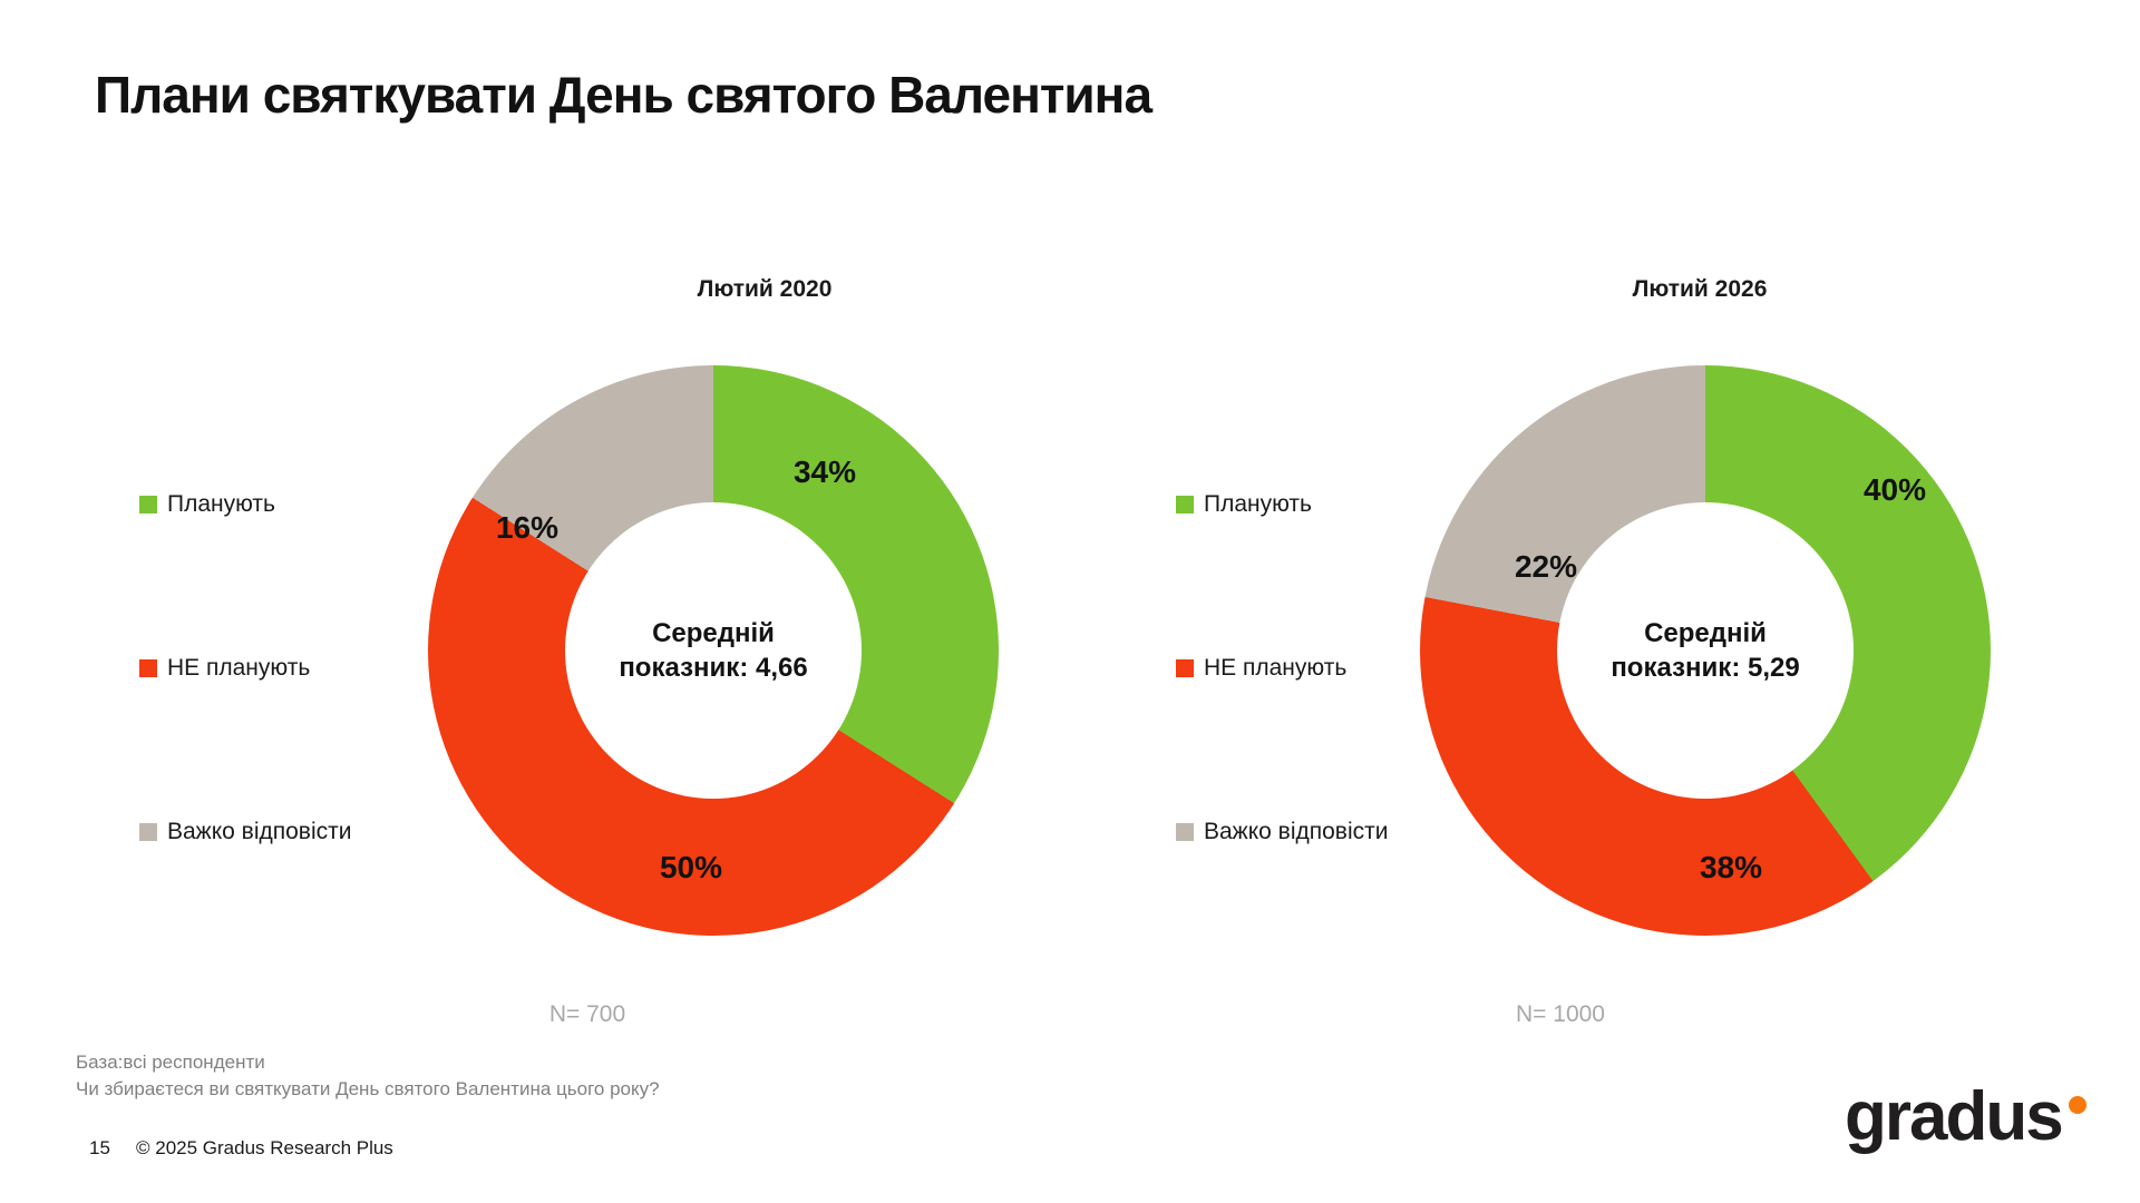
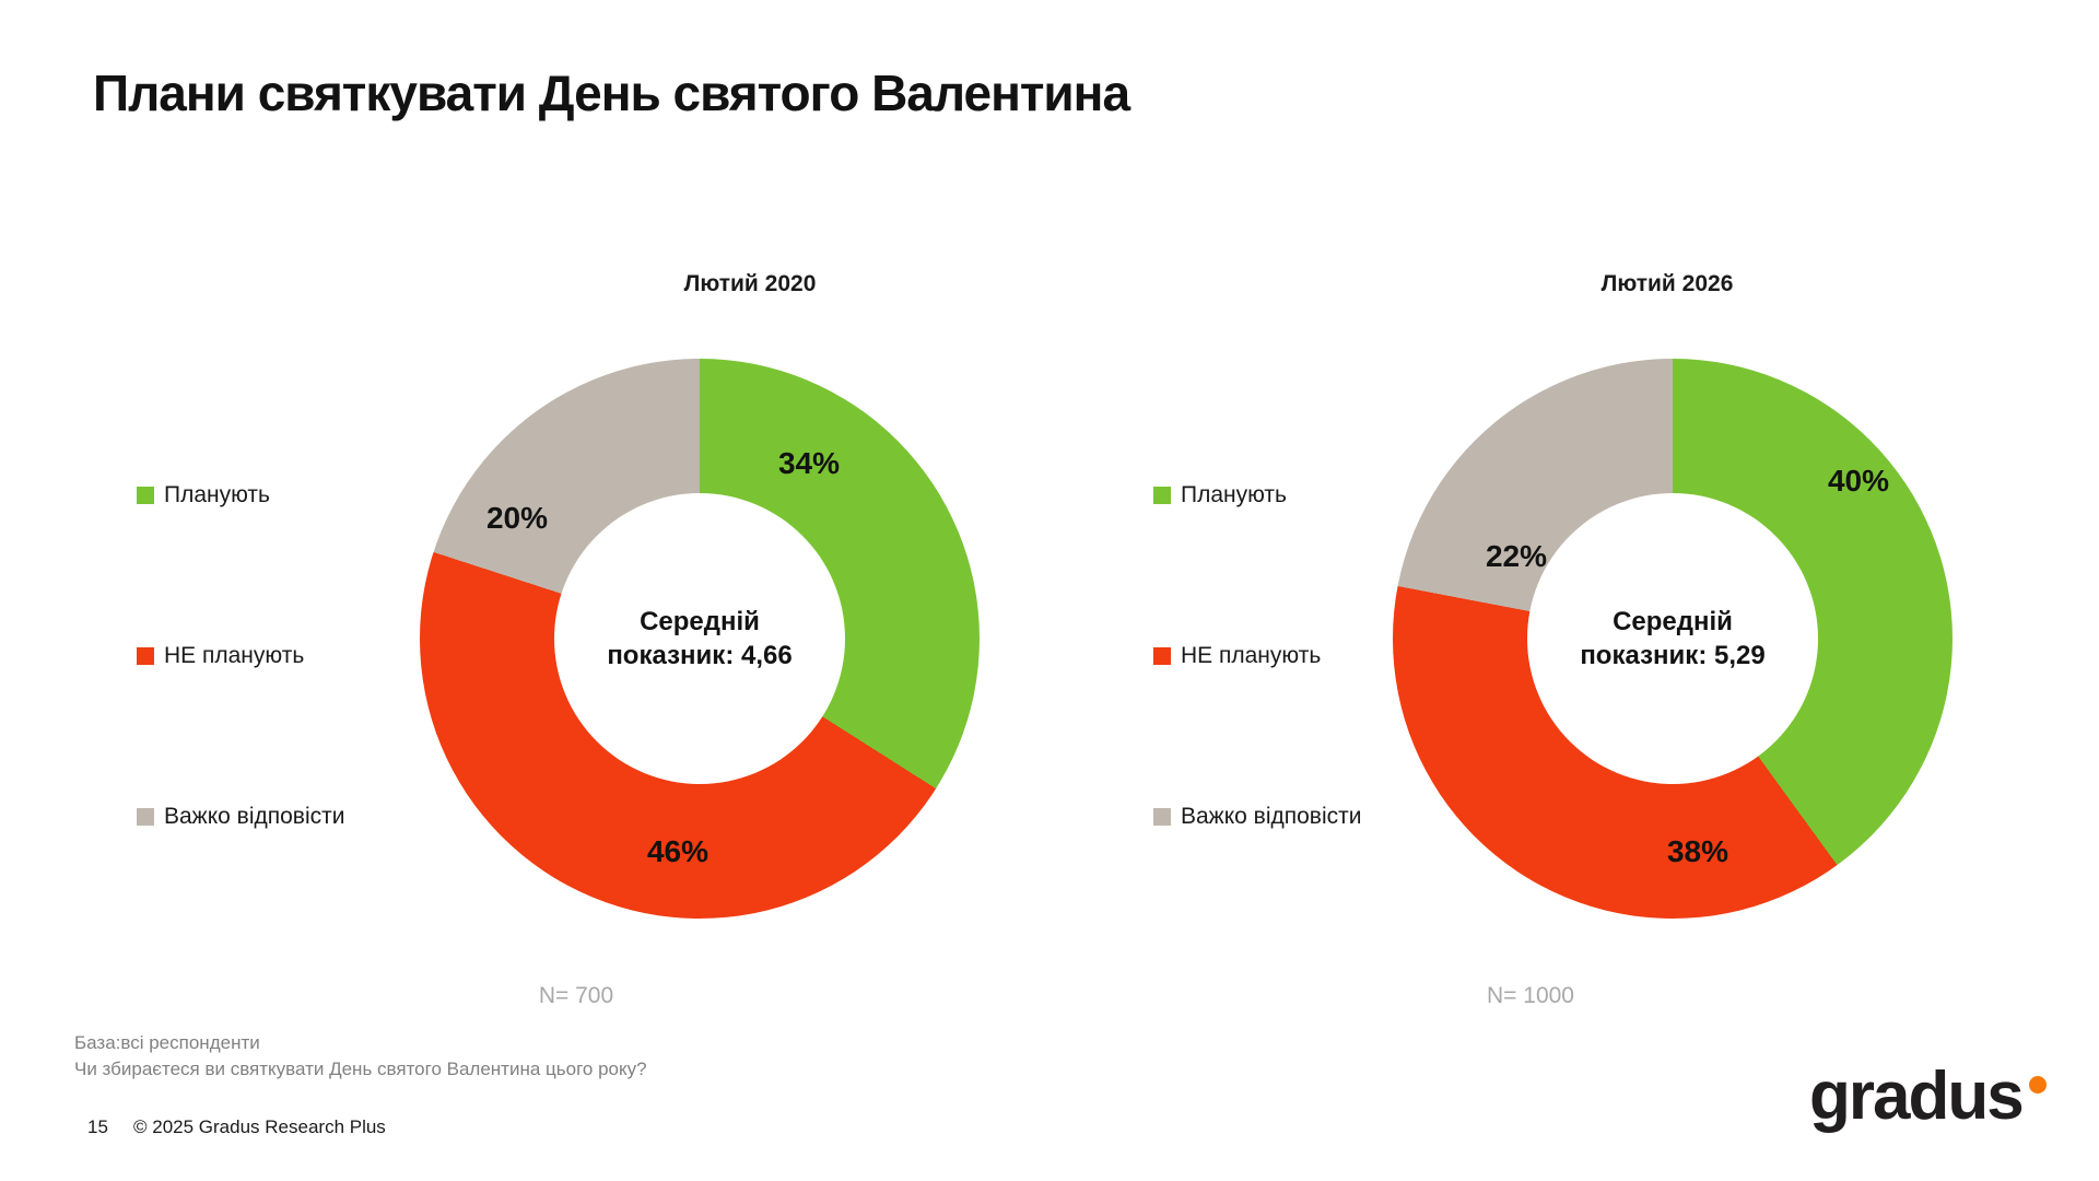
Лютий 2020/НЕ планують: 50% -> 46%
Лютий 2020/Важко відповісти: 16% -> 20%
